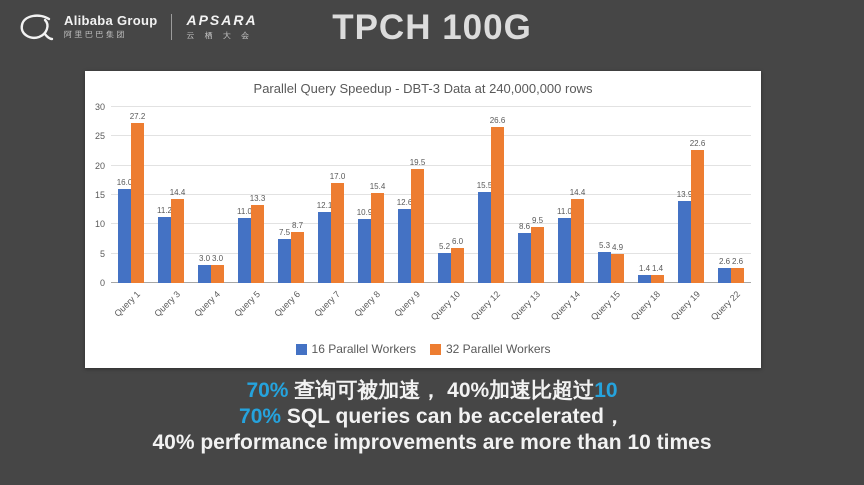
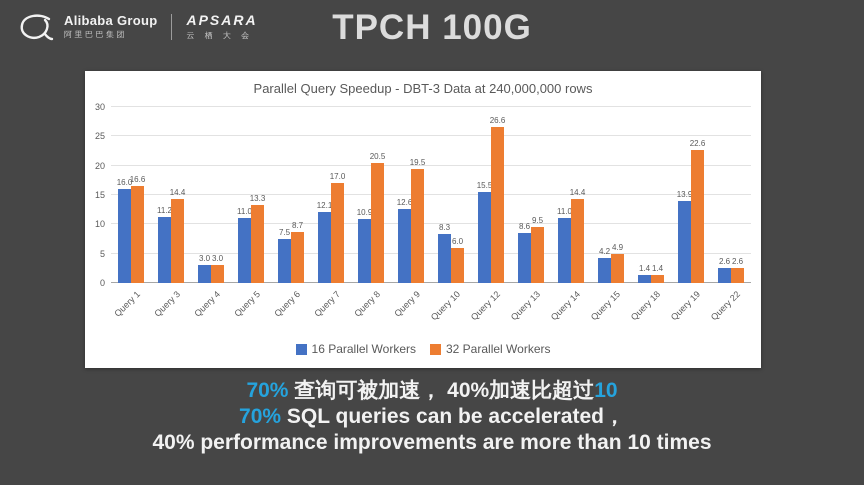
32 Parallel Workers/Query 1: 27.2 -> 16.6
32 Parallel Workers/Query 8: 15.4 -> 20.5
16 Parallel Workers/Query 10: 5.2 -> 8.3
16 Parallel Workers/Query 15: 5.3 -> 4.2
